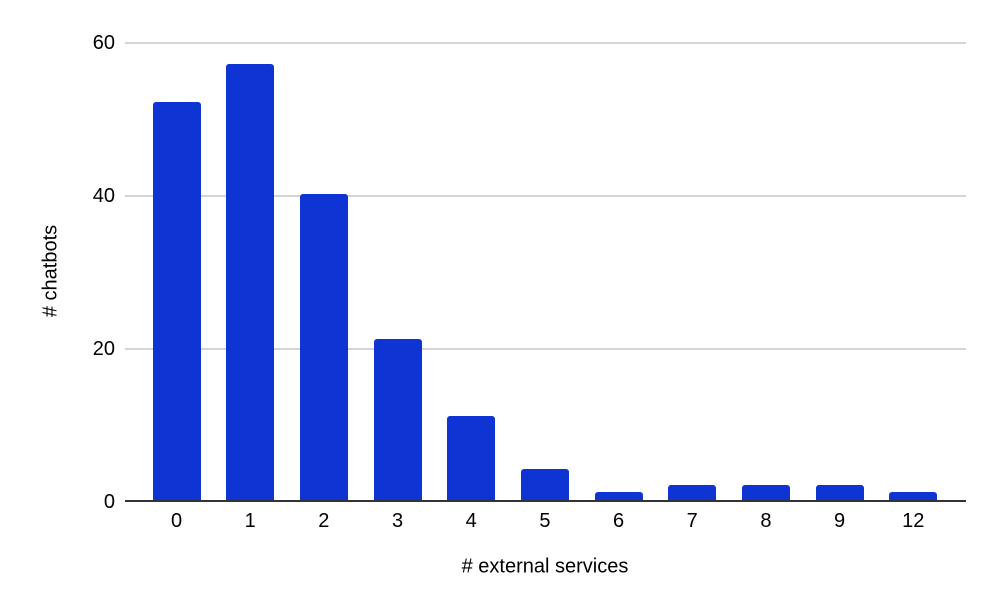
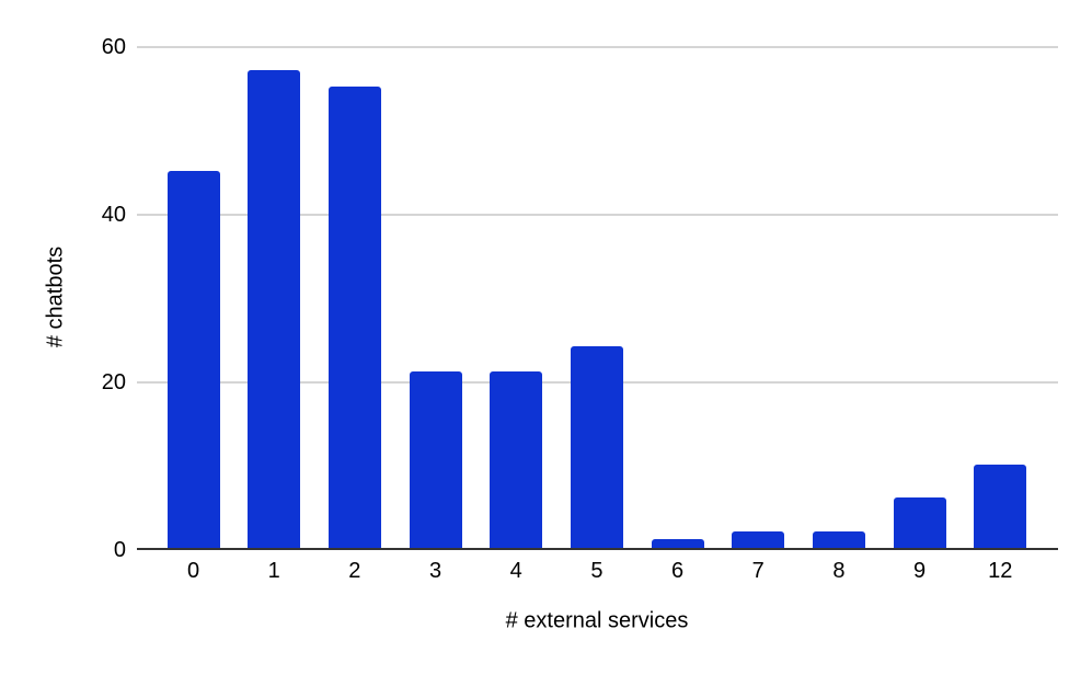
0: 52 -> 45
2: 40 -> 55
4: 11 -> 21
5: 4 -> 24
9: 2 -> 6
12: 1 -> 10
